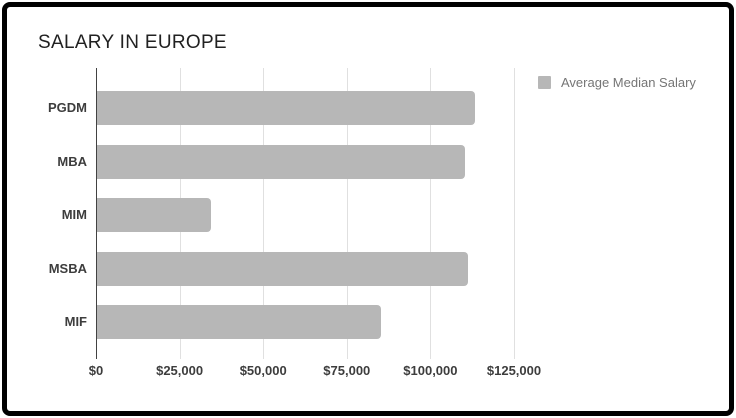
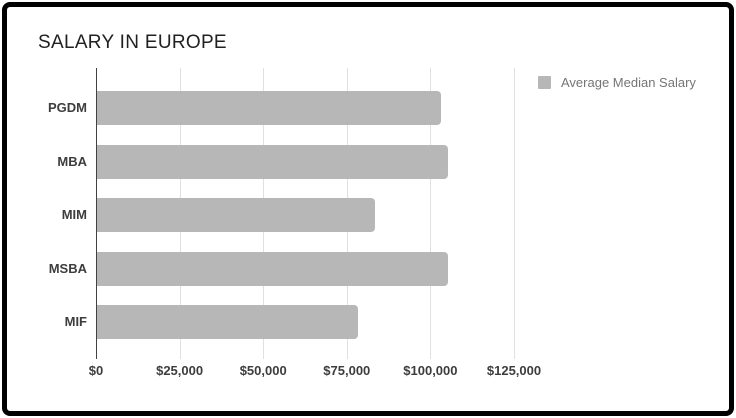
PGDM: $113000 -> $103000
MBA: $110000 -> $105000
MIM: $34000 -> $83000
MSBA: $111000 -> $105000
MIF: $85000 -> $78000
